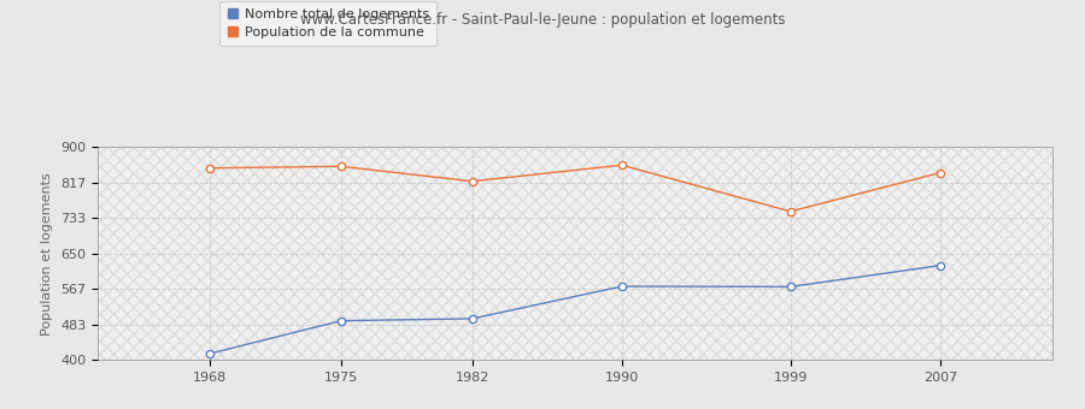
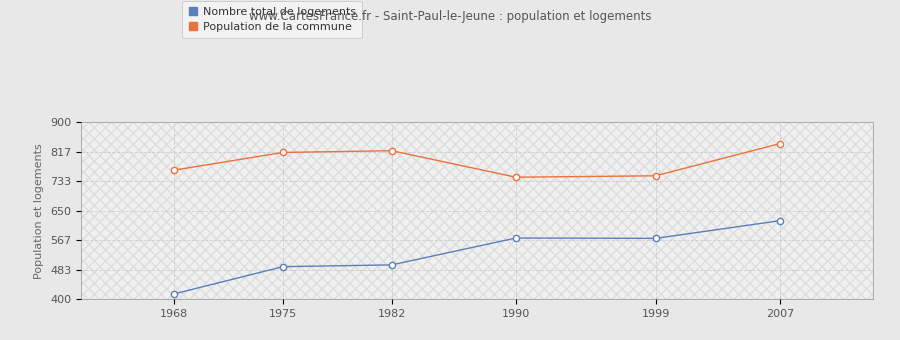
Population de la commune/1968: 851 -> 765
Population de la commune/1975: 855 -> 815
Population de la commune/1990: 858 -> 745
